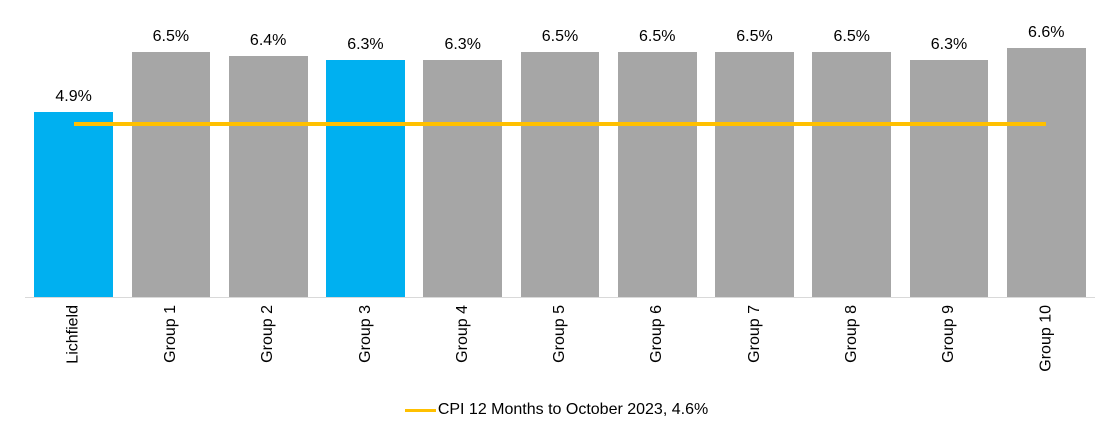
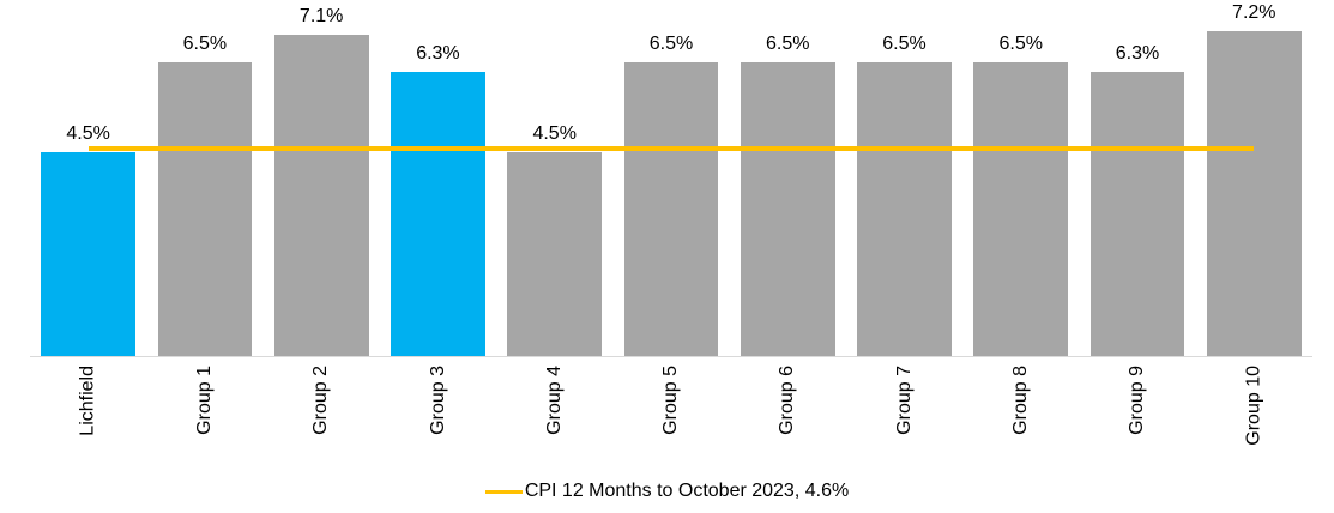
Lichfield: 4.9% -> 4.5%
Group 2: 6.4% -> 7.1%
Group 4: 6.3% -> 4.5%
Group 10: 6.6% -> 7.2%
